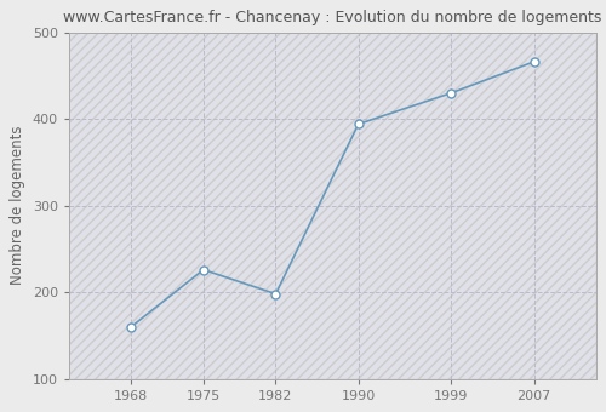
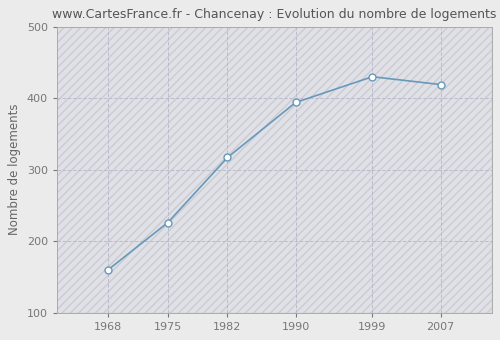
1982: 198 -> 317
2007: 466 -> 419
